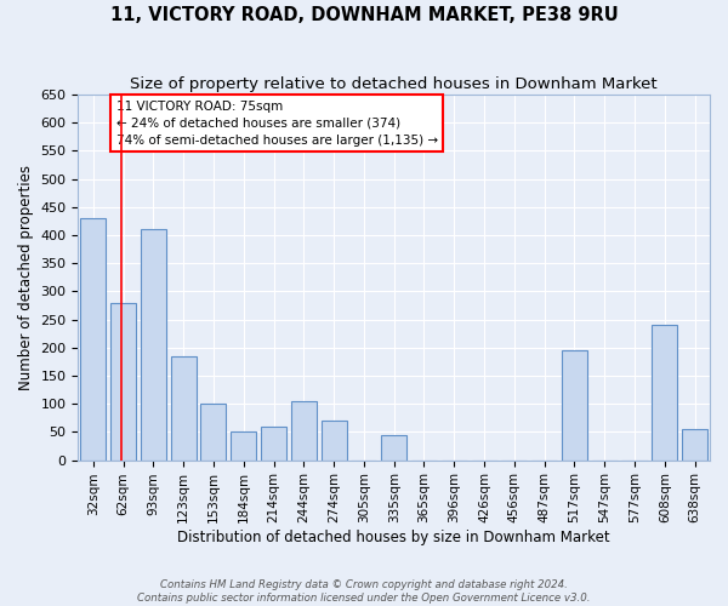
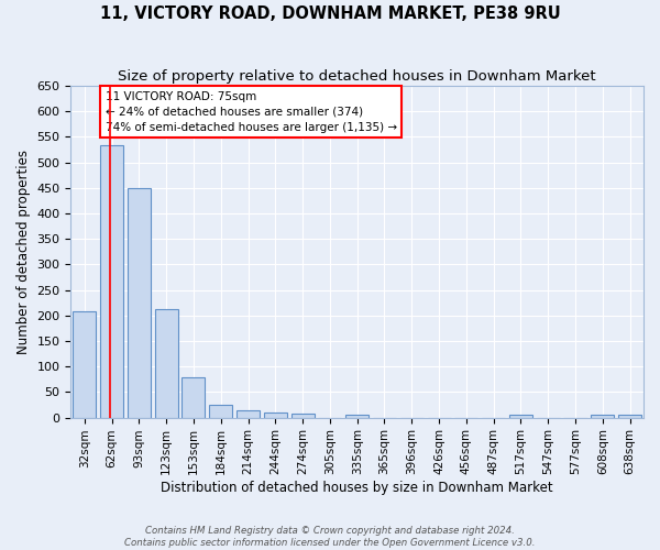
32sqm: 430 -> 208
62sqm: 280 -> 534
93sqm: 410 -> 450
123sqm: 185 -> 213
153sqm: 100 -> 78
184sqm: 50 -> 25
214sqm: 60 -> 15
244sqm: 105 -> 10
274sqm: 70 -> 7
335sqm: 45 -> 6
517sqm: 195 -> 5
608sqm: 240 -> 5
638sqm: 55 -> 5
